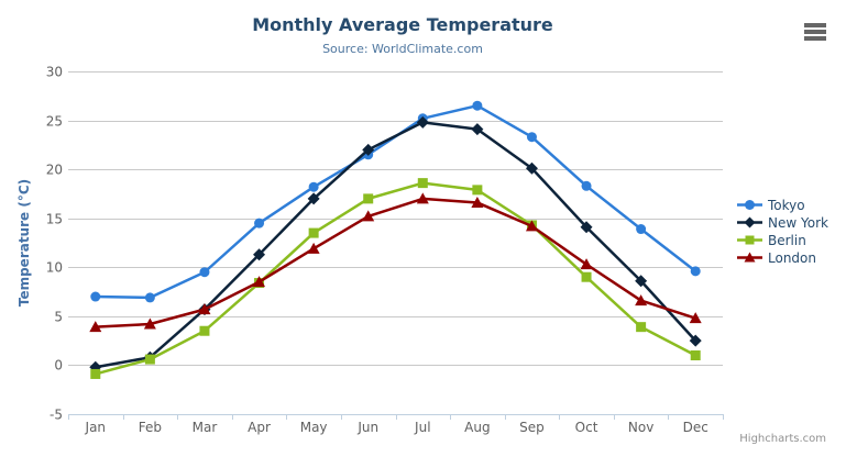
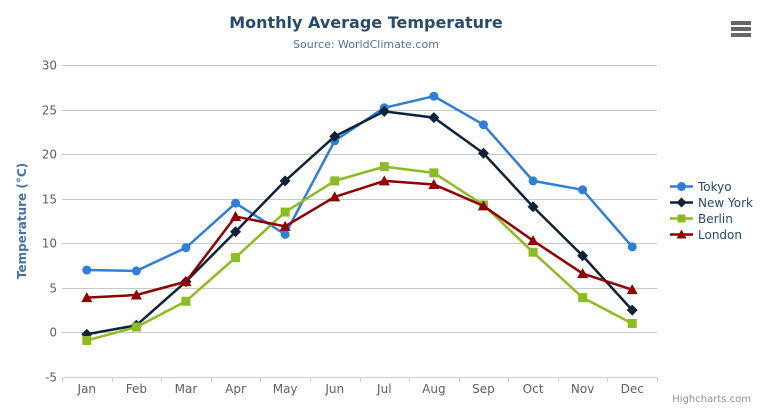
London/Apr: 8 -> 13
Tokyo/May: 18 -> 11
Tokyo/Oct: 18 -> 17
Tokyo/Nov: 14 -> 16
